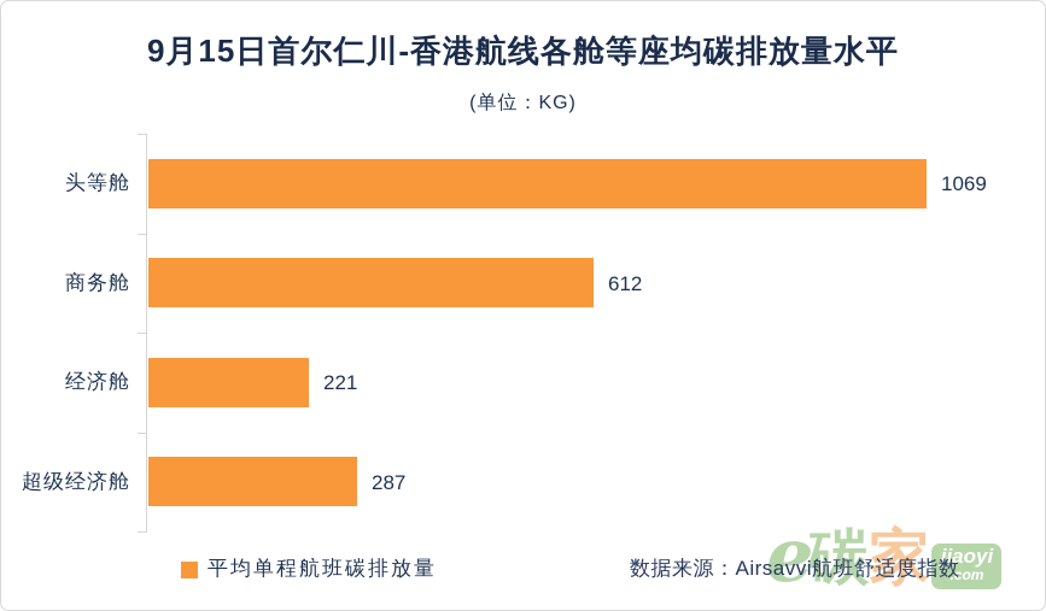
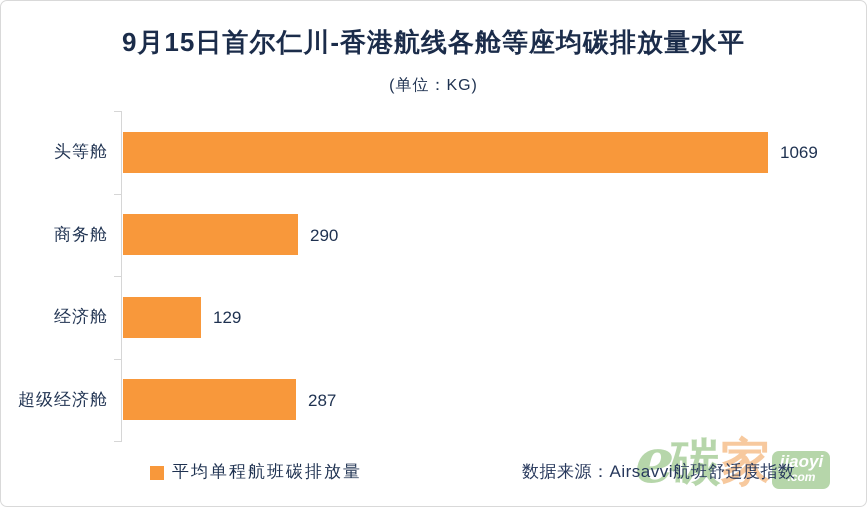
商务舱: 612 -> 290
经济舱: 221 -> 129
